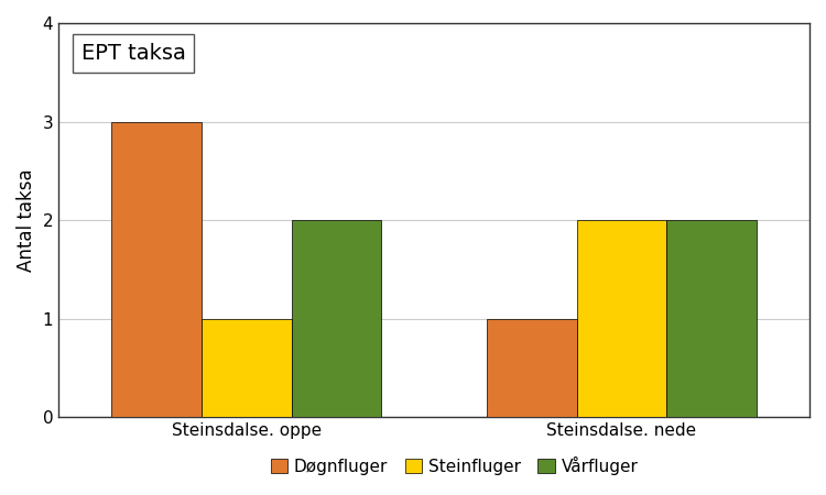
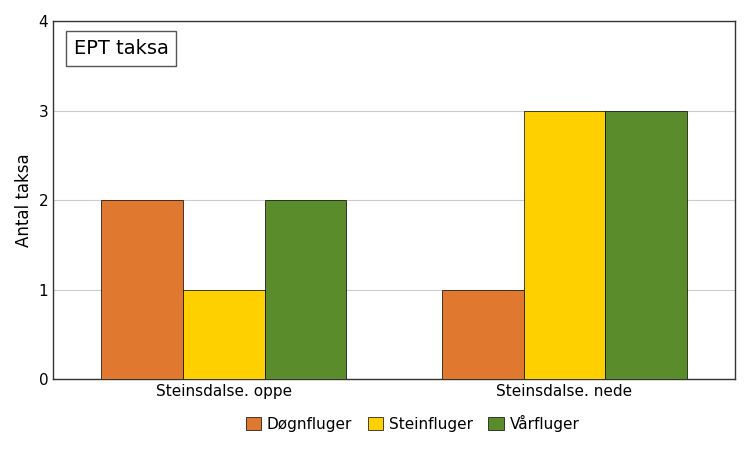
Døgnfluger/Steinsdalse. oppe: 3 -> 2
Steinfluger/Steinsdalse. nede: 2 -> 3
Vårfluger/Steinsdalse. nede: 2 -> 3
